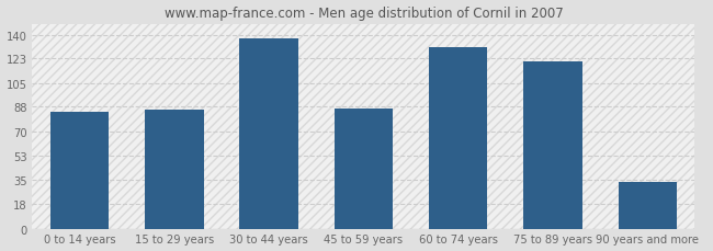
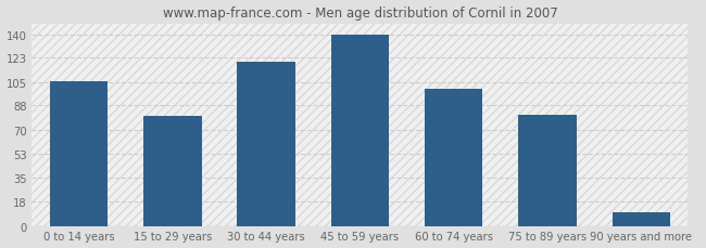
0 to 14 years: 84 -> 106
15 to 29 years: 86 -> 80
30 to 44 years: 137 -> 120
45 to 59 years: 87 -> 140
60 to 74 years: 131 -> 100
75 to 89 years: 121 -> 81
90 years and more: 34 -> 10
